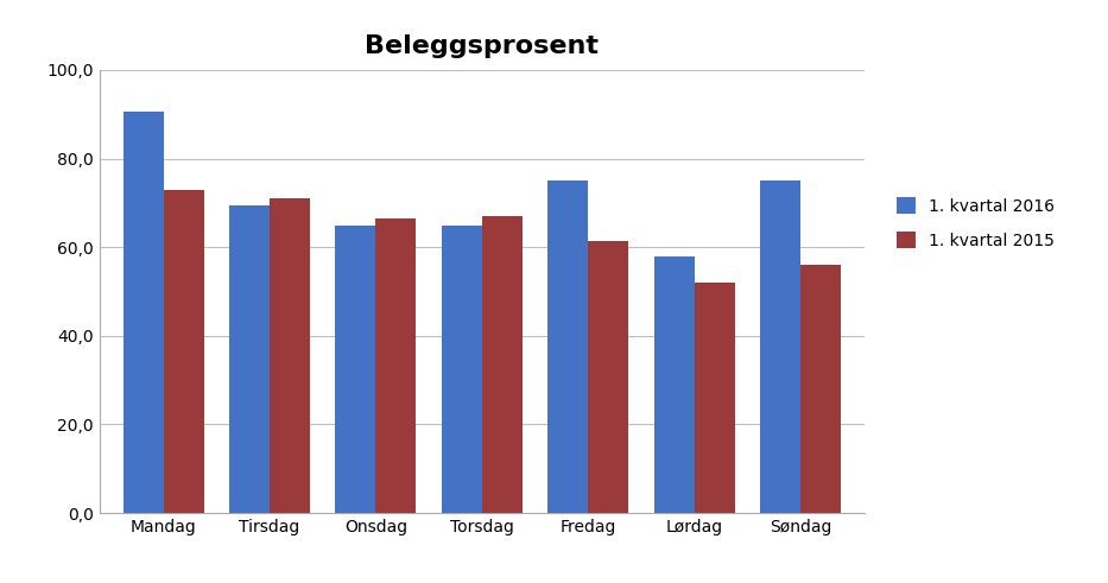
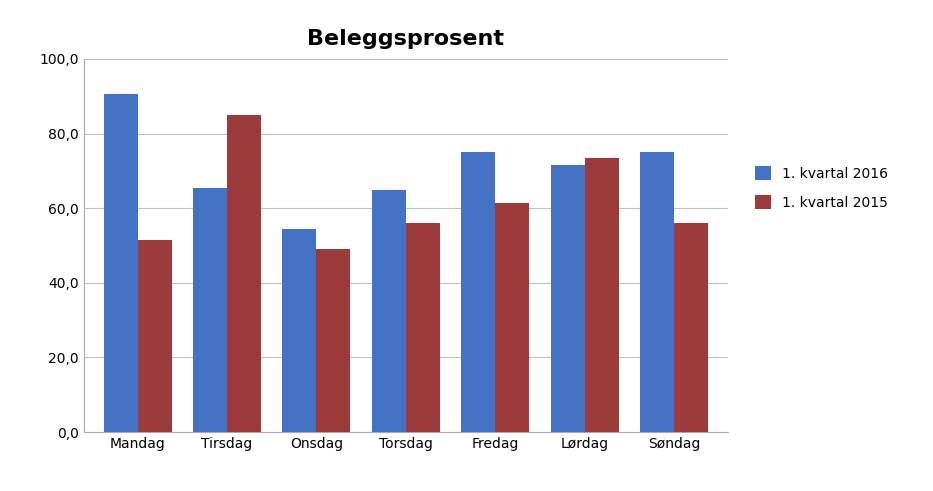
1. kvartal 2015/Mandag: 73,0 -> 51,5
1. kvartal 2016/Tirsdag: 69,5 -> 65,5
1. kvartal 2015/Tirsdag: 71,0 -> 85,0
1. kvartal 2016/Onsdag: 65,0 -> 54,5
1. kvartal 2015/Onsdag: 66,5 -> 49,0
1. kvartal 2015/Torsdag: 67,0 -> 56,0
1. kvartal 2016/Lørdag: 58,0 -> 71,5
1. kvartal 2015/Lørdag: 52,0 -> 73,5
